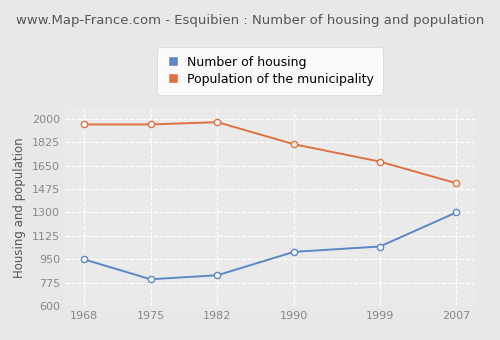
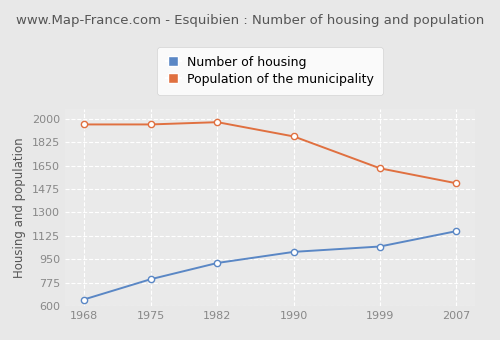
Number of housing/1968: 950 -> 650
Number of housing/1982: 830 -> 920
Population of the municipality/1990: 1810 -> 1870
Population of the municipality/1999: 1680 -> 1630
Number of housing/2007: 1300 -> 1160
